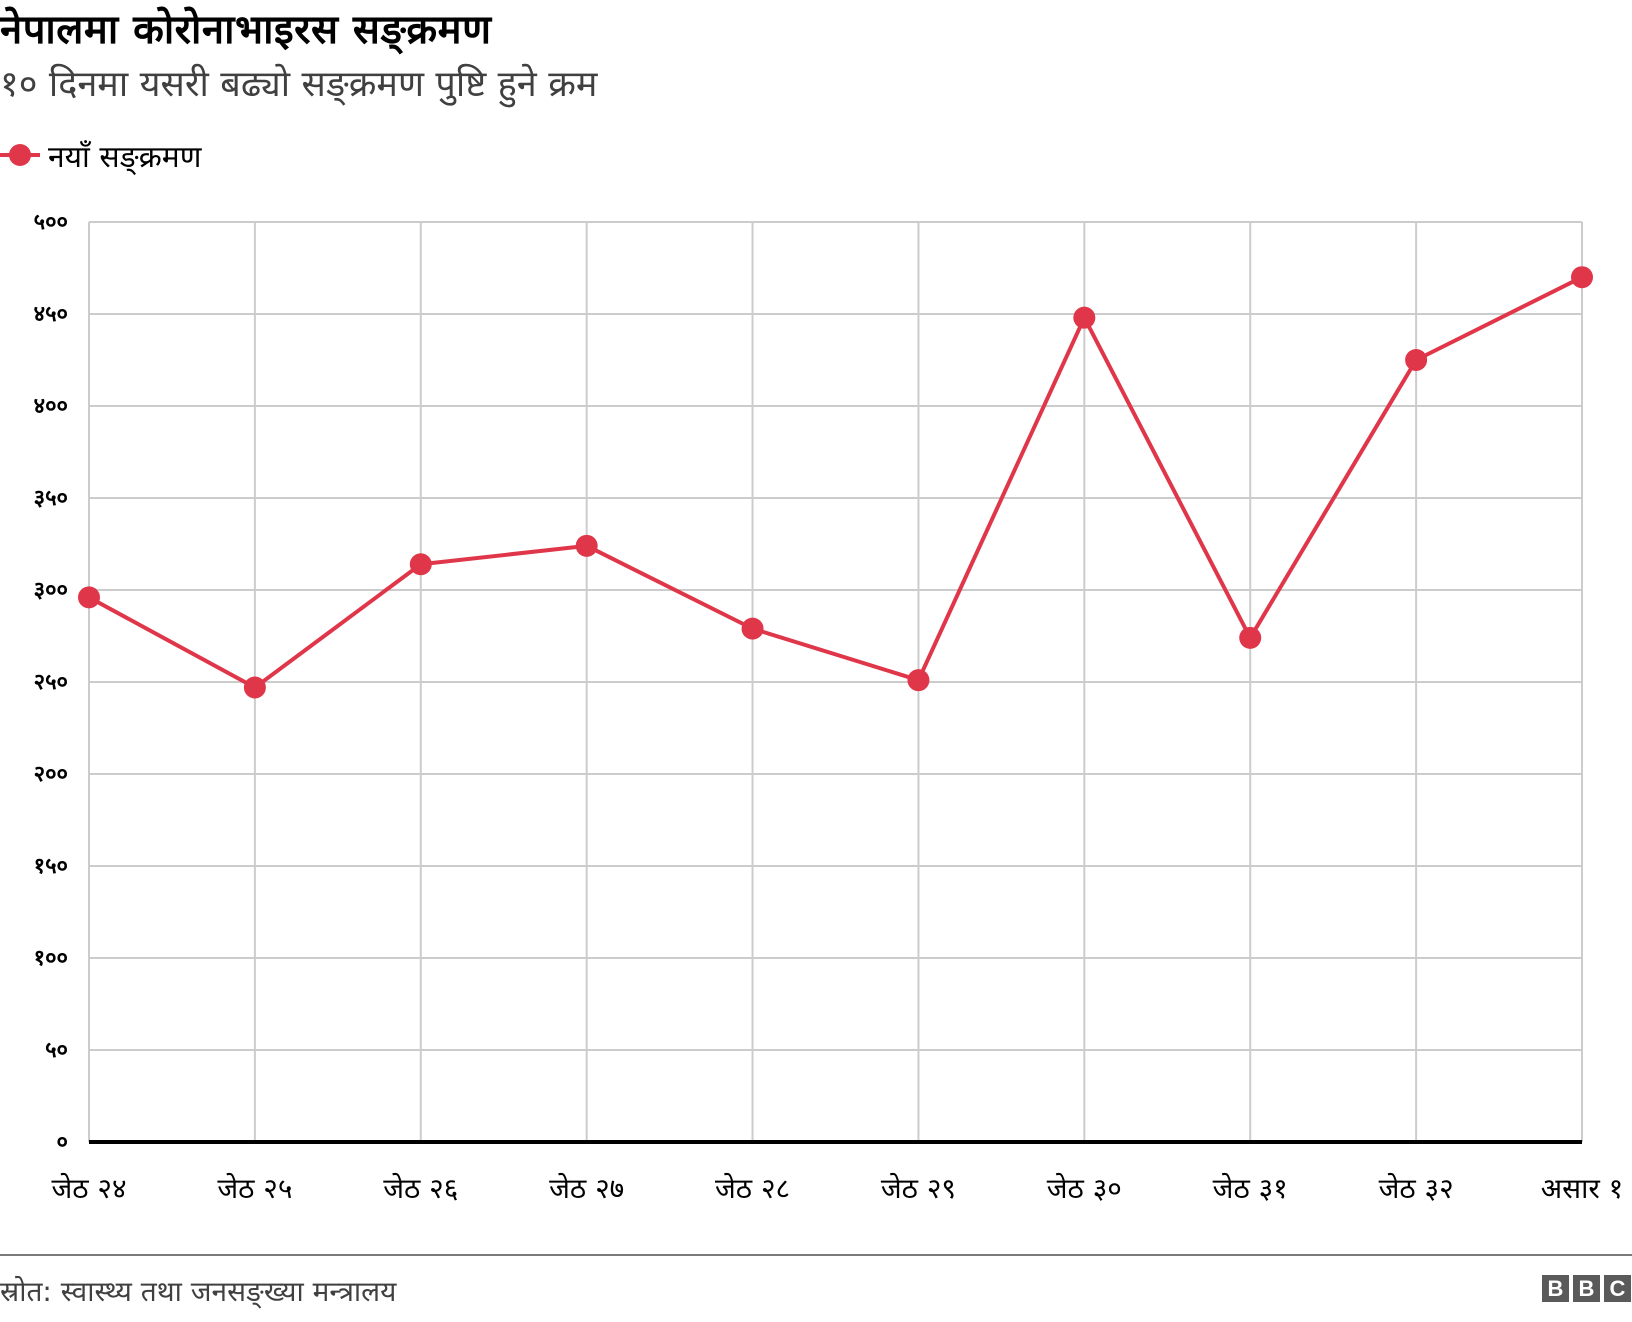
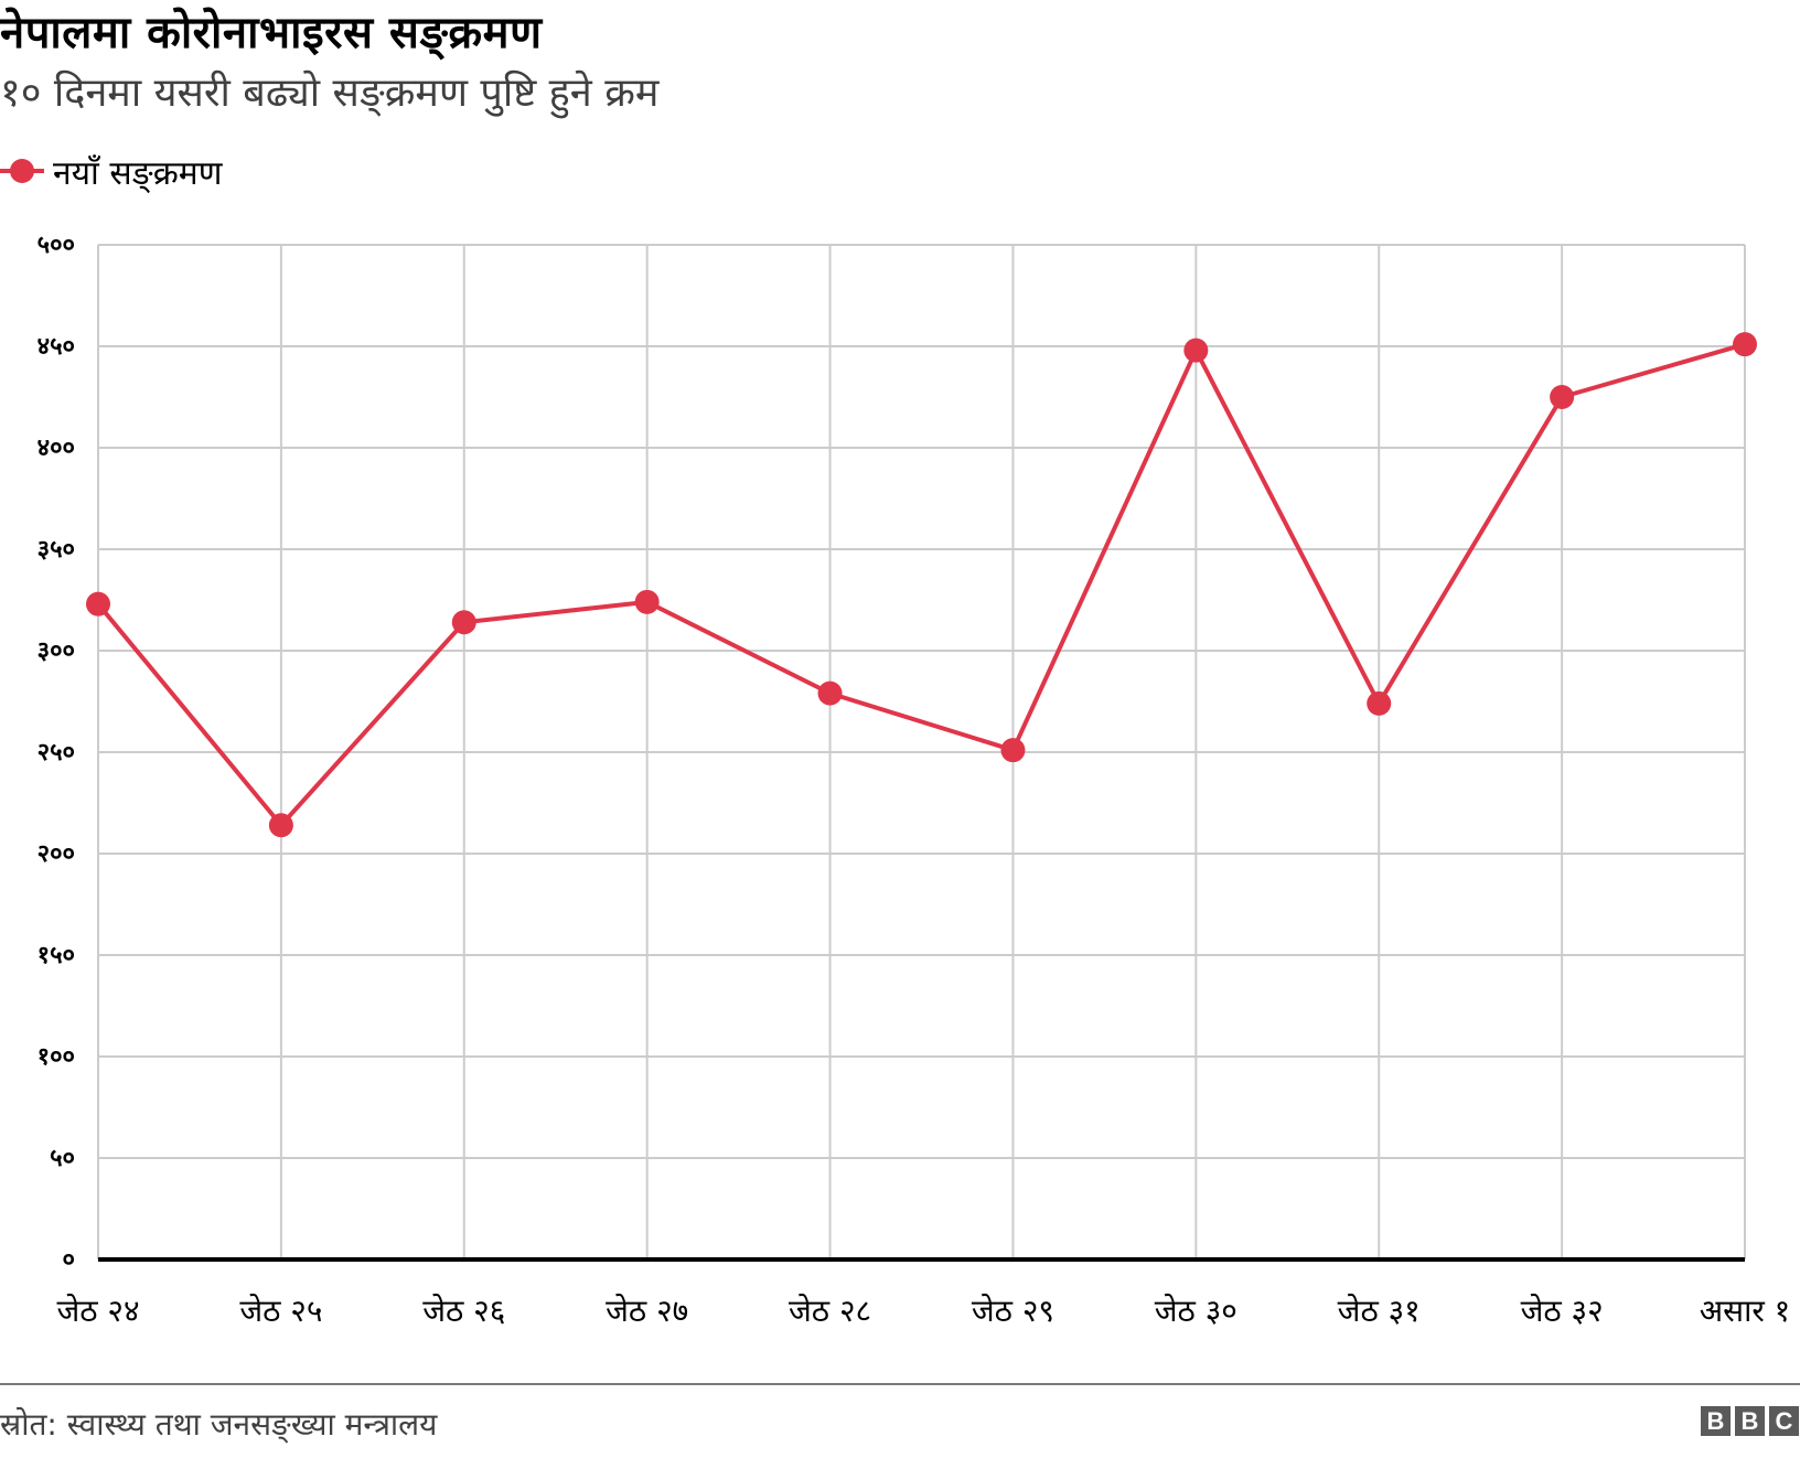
जेठ २४: 296 -> 323
जेठ २५: 247 -> 214
असार १: 470 -> 451
